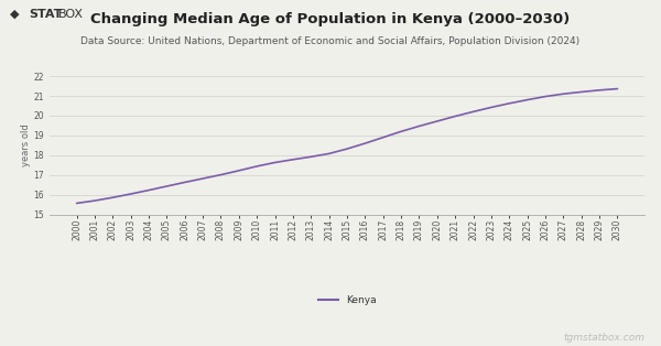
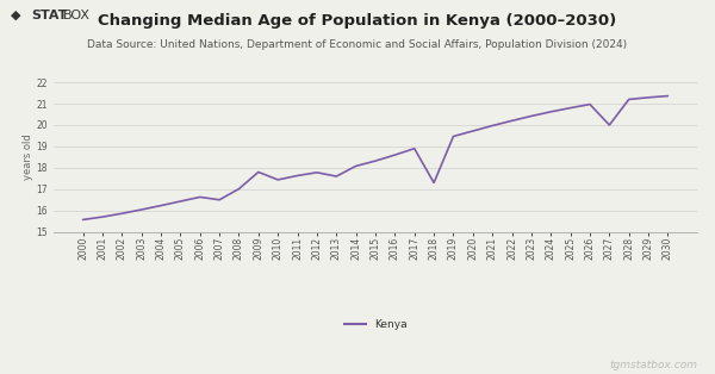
2007: 16.8 -> 16.5
2009: 17.2 -> 17.8
2013: 17.9 -> 17.6
2018: 19.2 -> 17.3
2027: 21.1 -> 20.0
